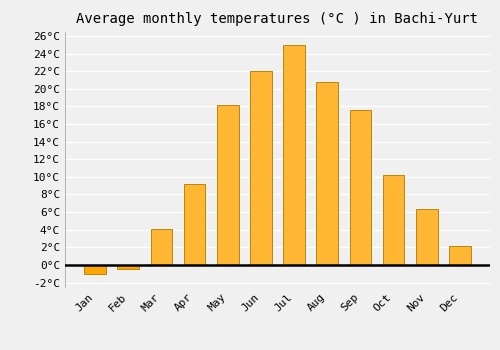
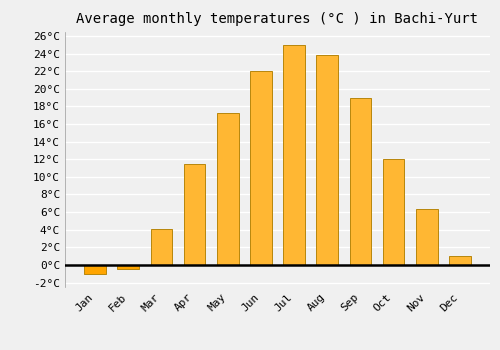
Apr: 9.2°C -> 11.5°C
May: 18.2°C -> 17.2°C
Aug: 20.8°C -> 23.8°C
Sep: 17.6°C -> 19.0°C
Oct: 10.2°C -> 12.0°C
Dec: 2.2°C -> 1.0°C
